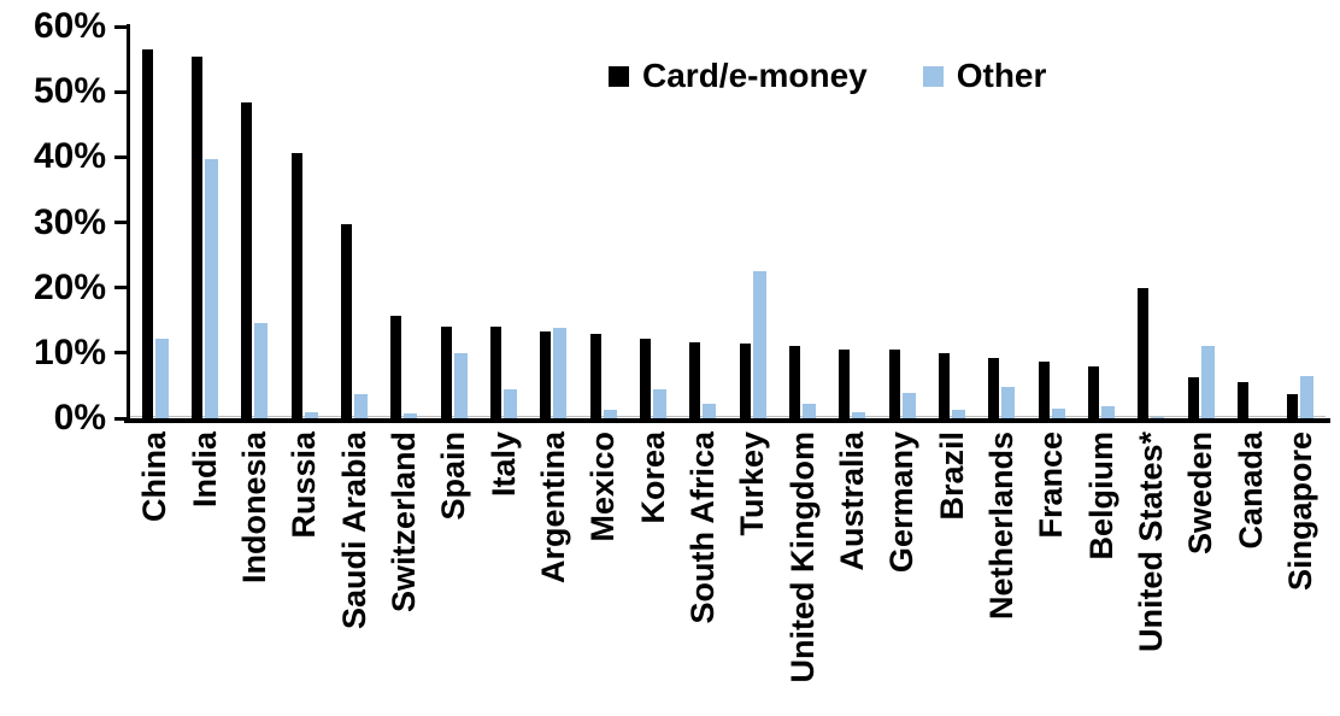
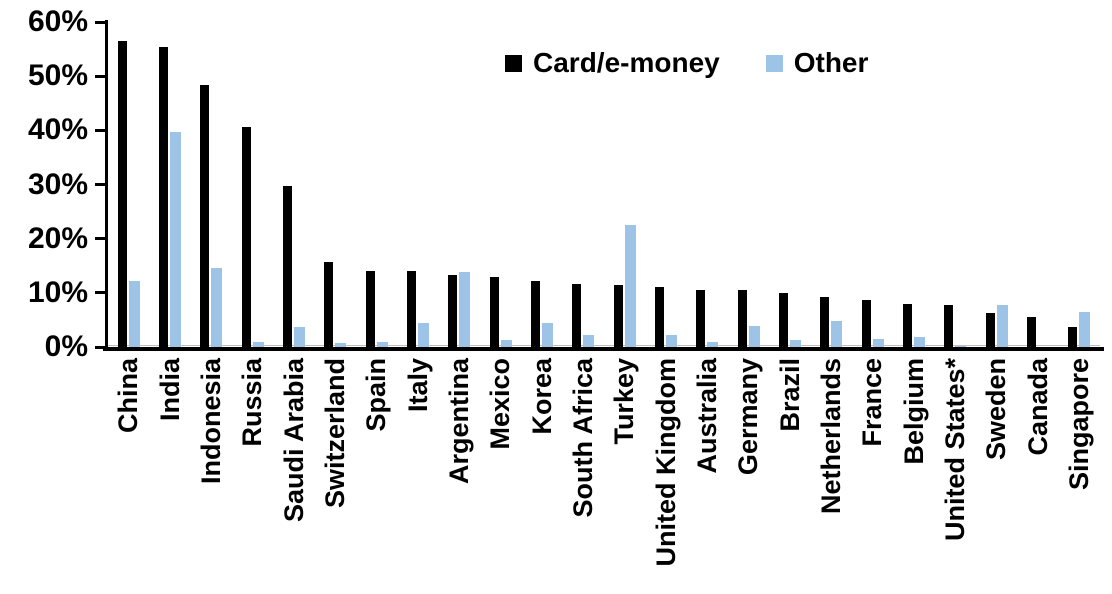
Other/Spain: 10% -> 1%
Card/e-money/United States*: 20% -> 8%
Other/Sweden: 11% -> 8%
